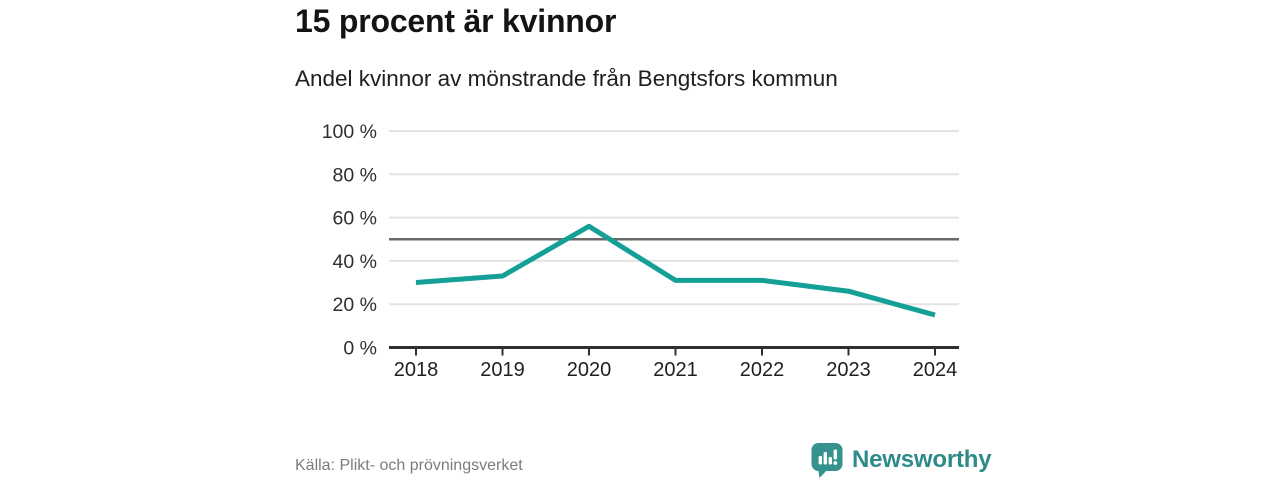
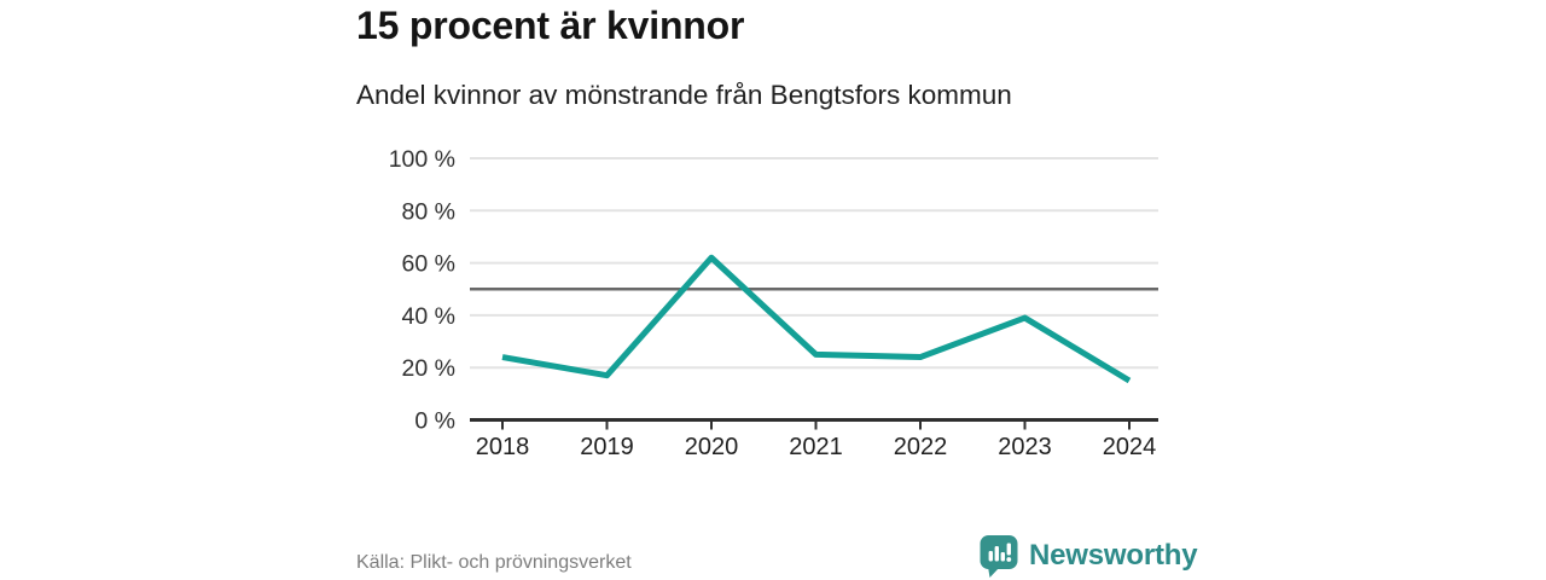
2018: 30% -> 24%
2019: 33% -> 17%
2020: 56% -> 62%
2021: 31% -> 25%
2022: 31% -> 24%
2023: 26% -> 39%
